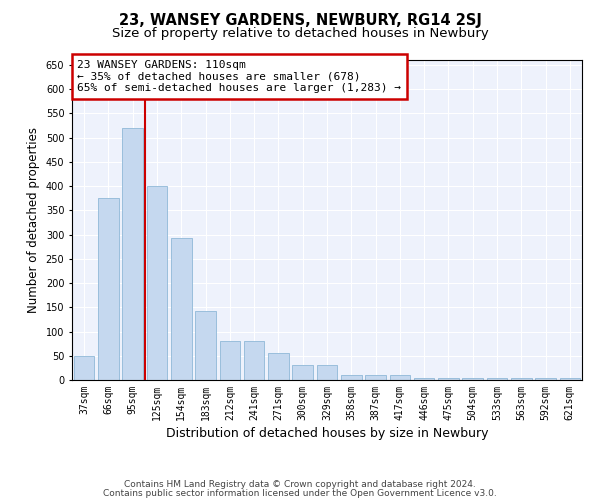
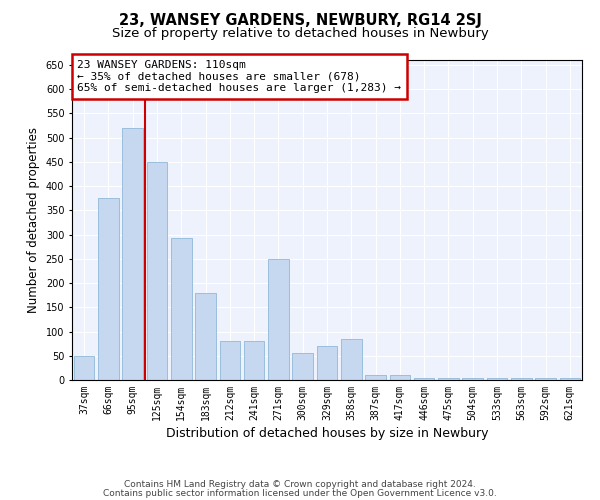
125sqm: 400 -> 450
183sqm: 143 -> 180
271sqm: 55 -> 250
300sqm: 30 -> 55
329sqm: 30 -> 70
358sqm: 11 -> 85
